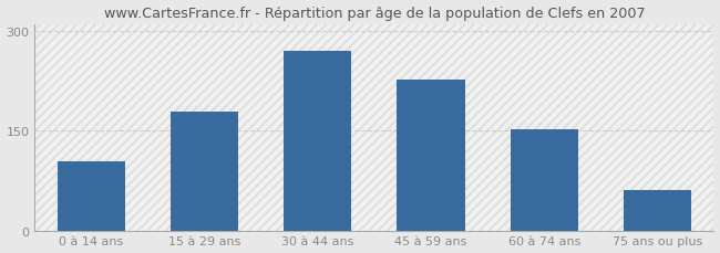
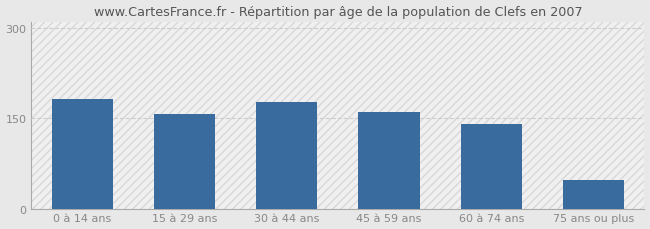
0 à 14 ans: 104 -> 182
15 à 29 ans: 178 -> 157
30 à 44 ans: 270 -> 177
45 à 59 ans: 226 -> 160
60 à 74 ans: 152 -> 140
75 ans ou plus: 60 -> 47
